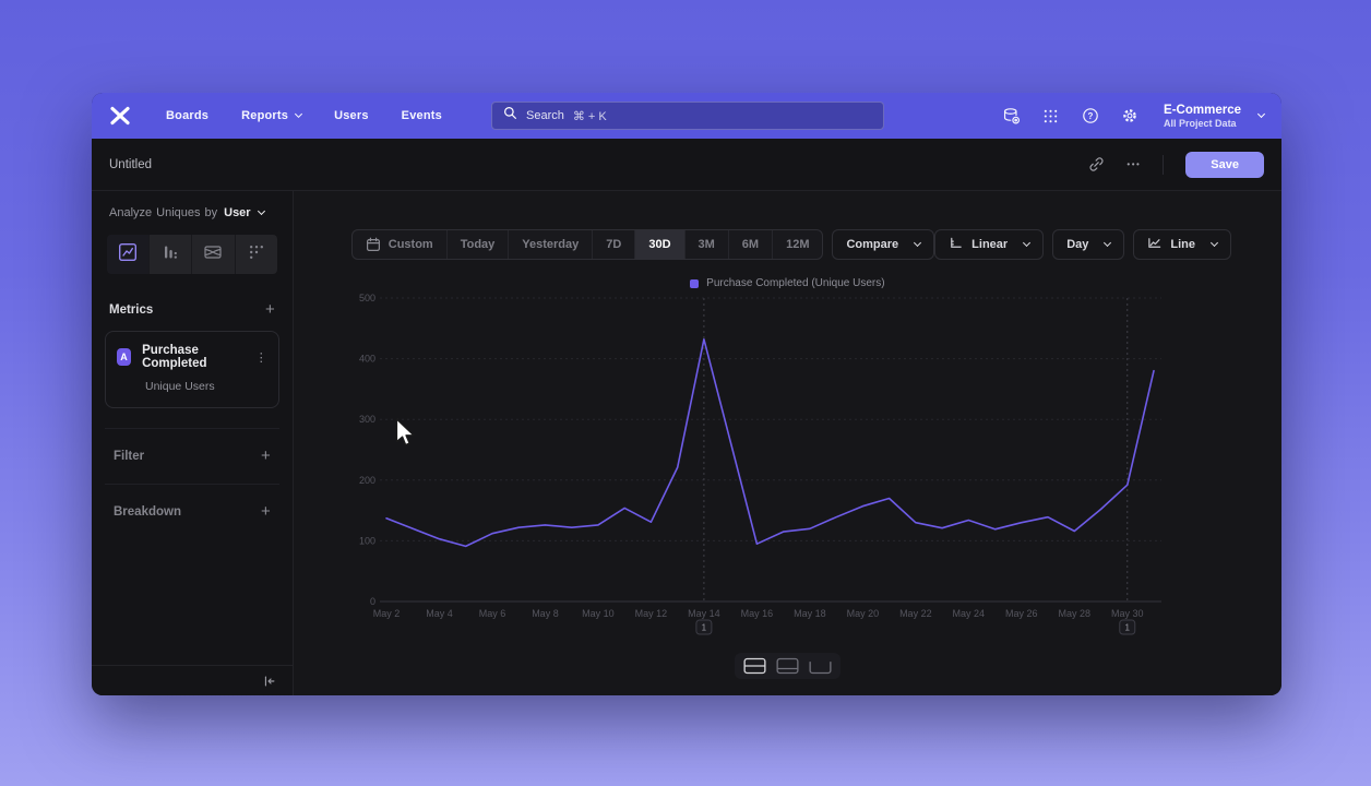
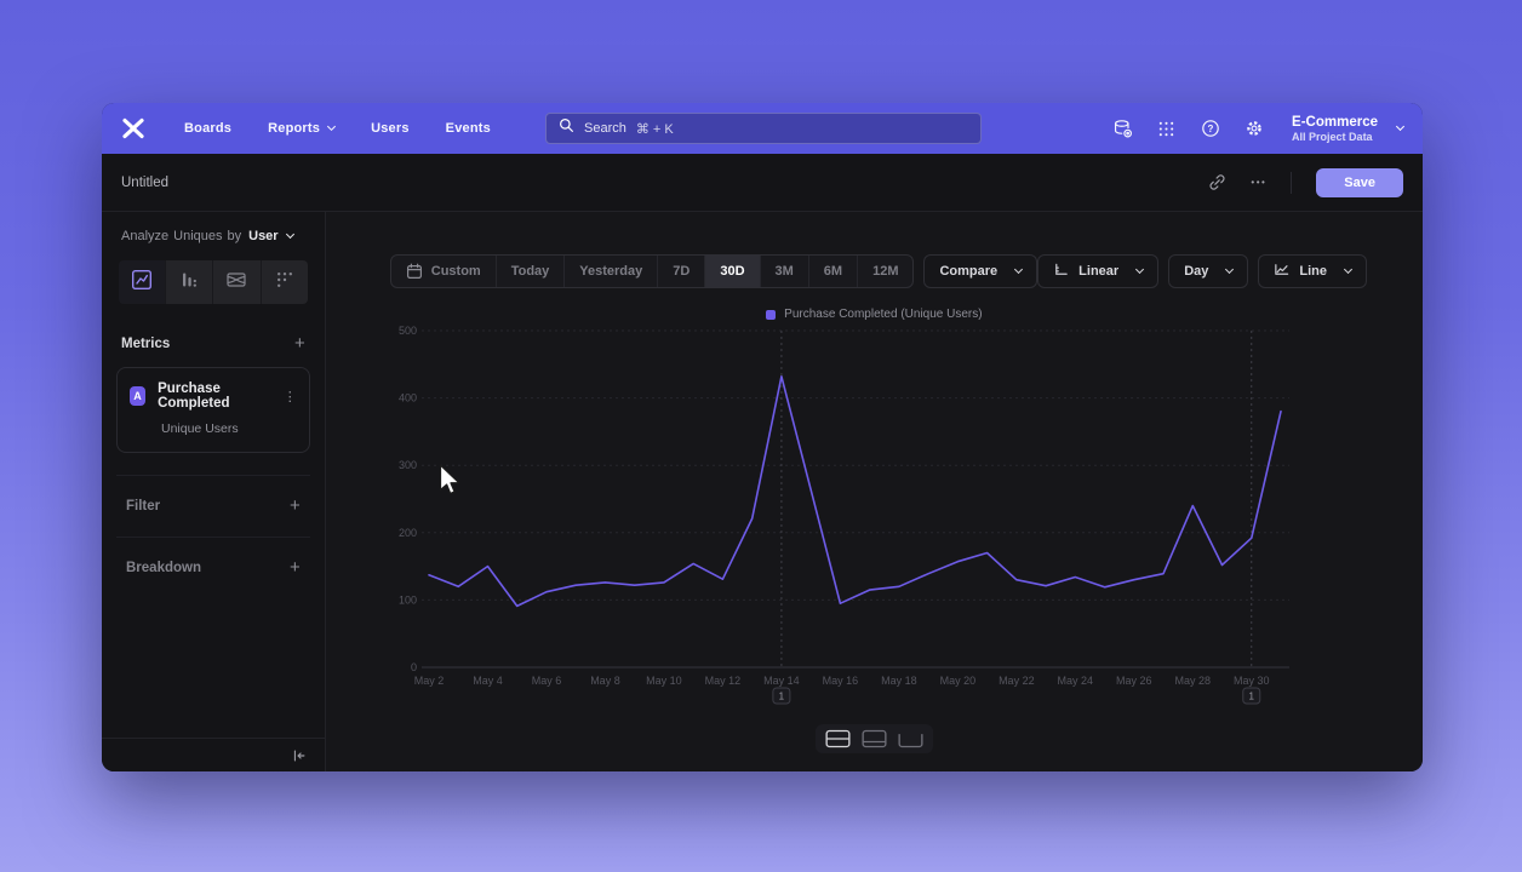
May 4: 100 -> 150
May 28: 120 -> 240
